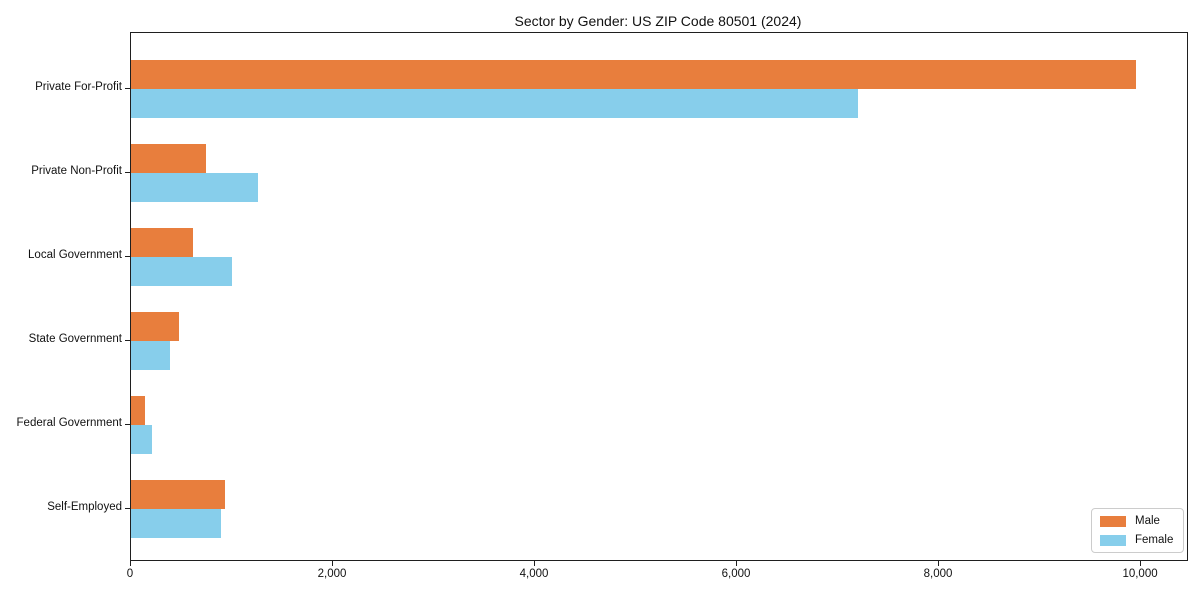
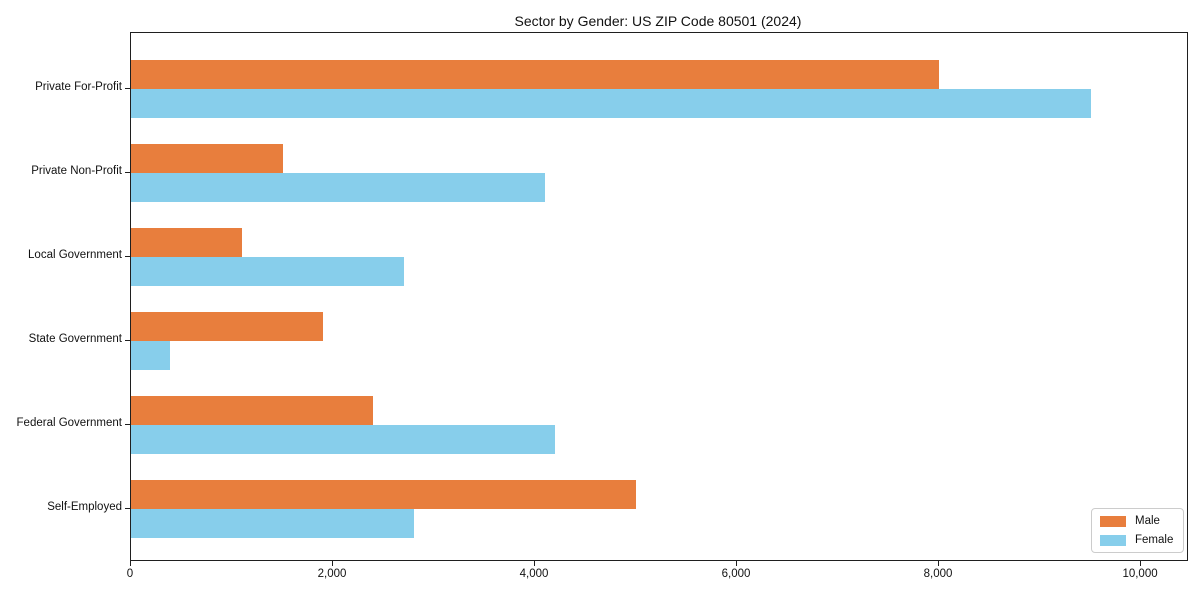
Male/Private For-Profit: 10000 -> 8000
Female/Private For-Profit: 7200 -> 9500
Male/Private Non-Profit: 700 -> 1500
Female/Private Non-Profit: 1300 -> 4100
Male/Local Government: 600 -> 1100
Female/Local Government: 1000 -> 2700
Male/State Government: 500 -> 1900
Male/Federal Government: 100 -> 2400
Female/Federal Government: 200 -> 4200
Male/Self-Employed: 900 -> 5000
Female/Self-Employed: 900 -> 2800
